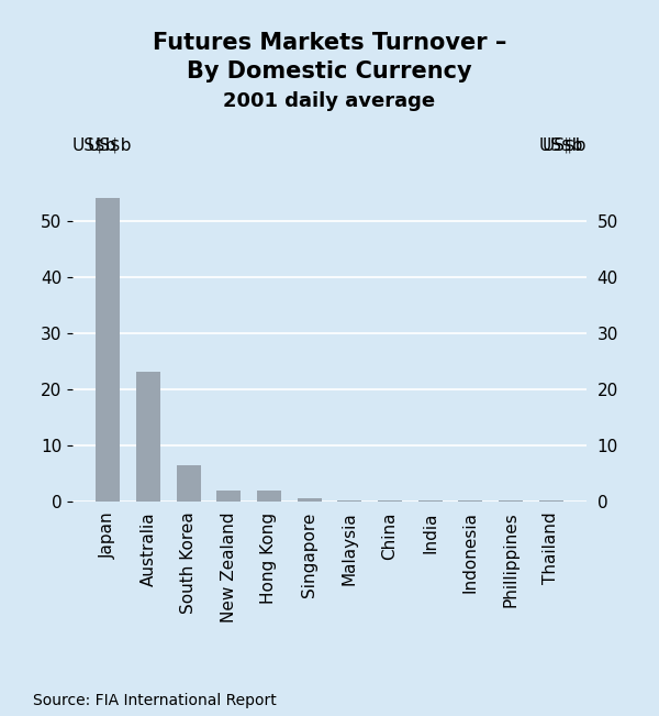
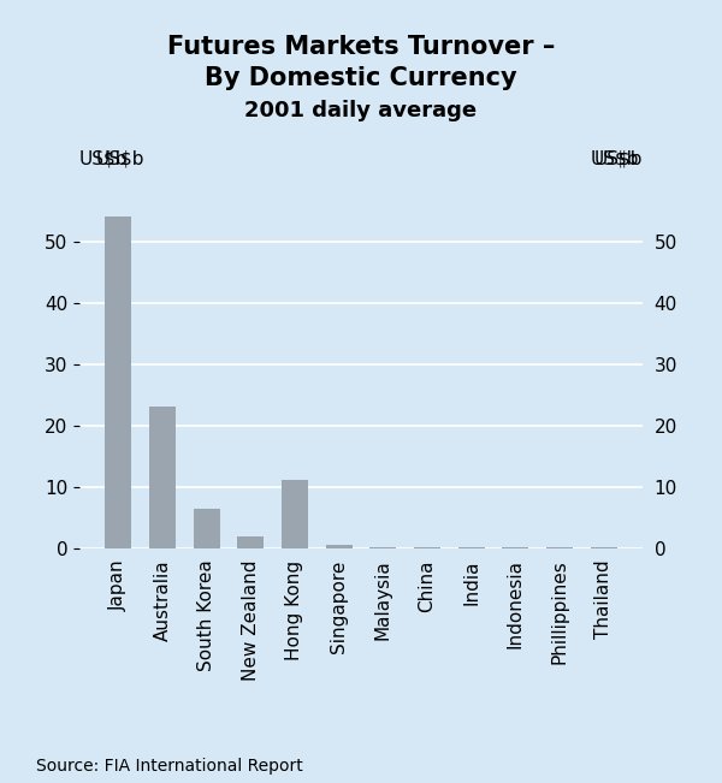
Hong Kong: 2.0 -> 11.2
